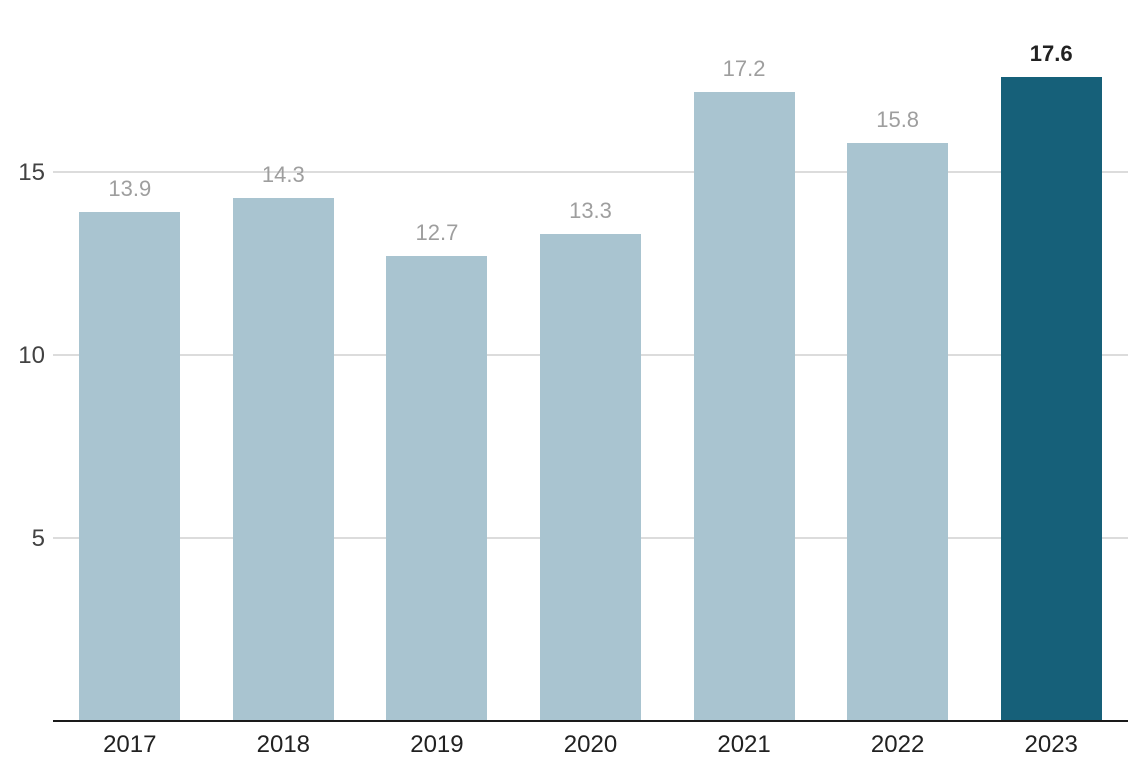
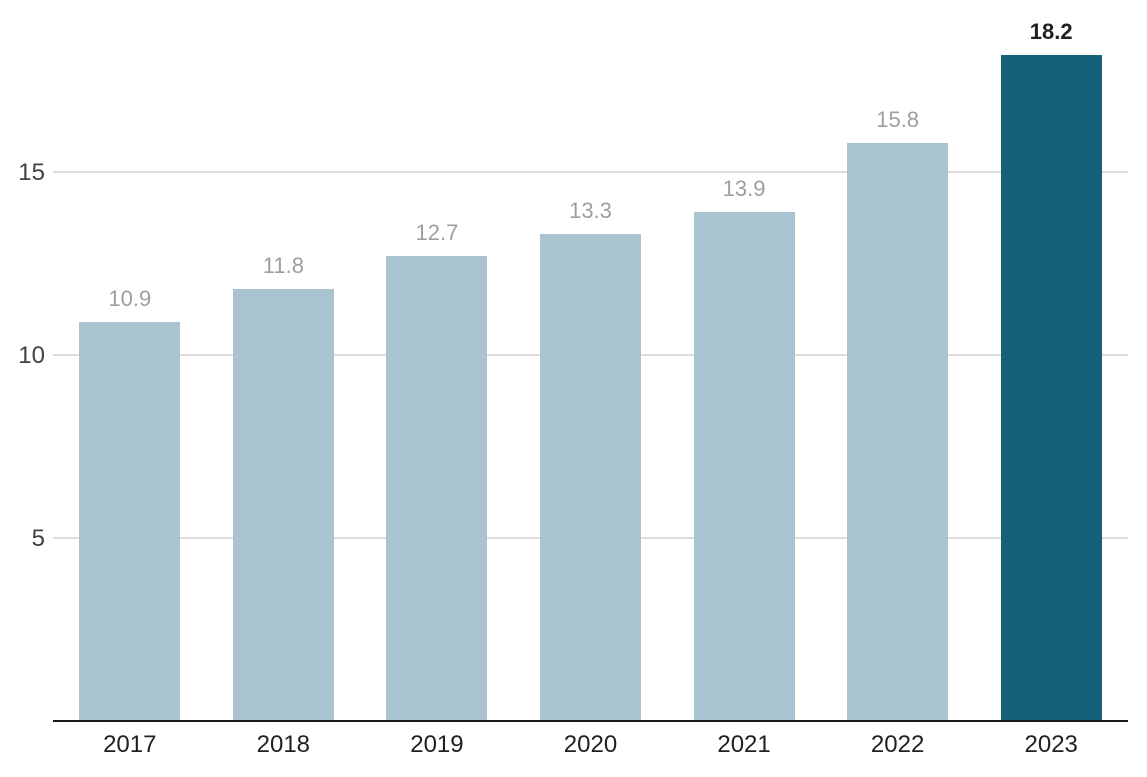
2017: 13.9 -> 10.9
2018: 14.3 -> 11.8
2021: 17.2 -> 13.9
2023: 17.6 -> 18.2
